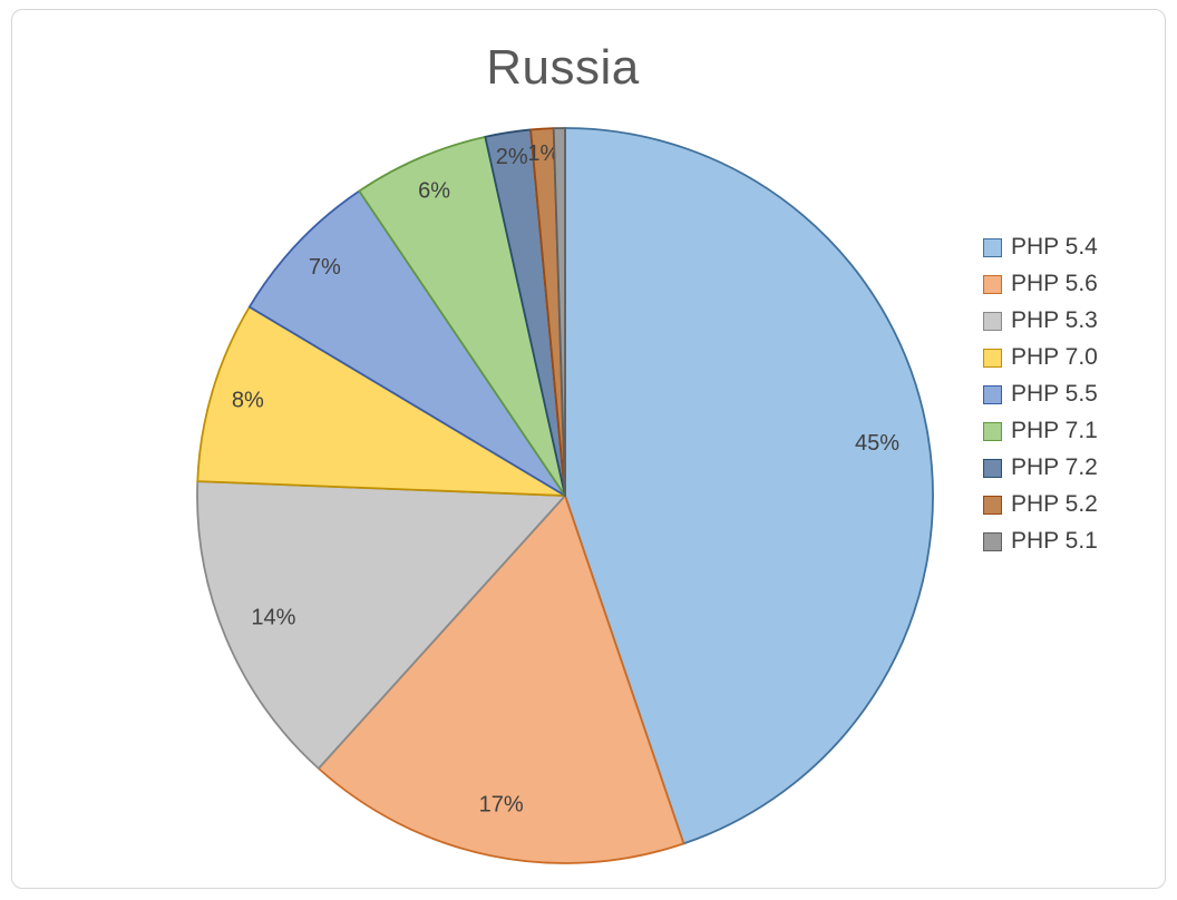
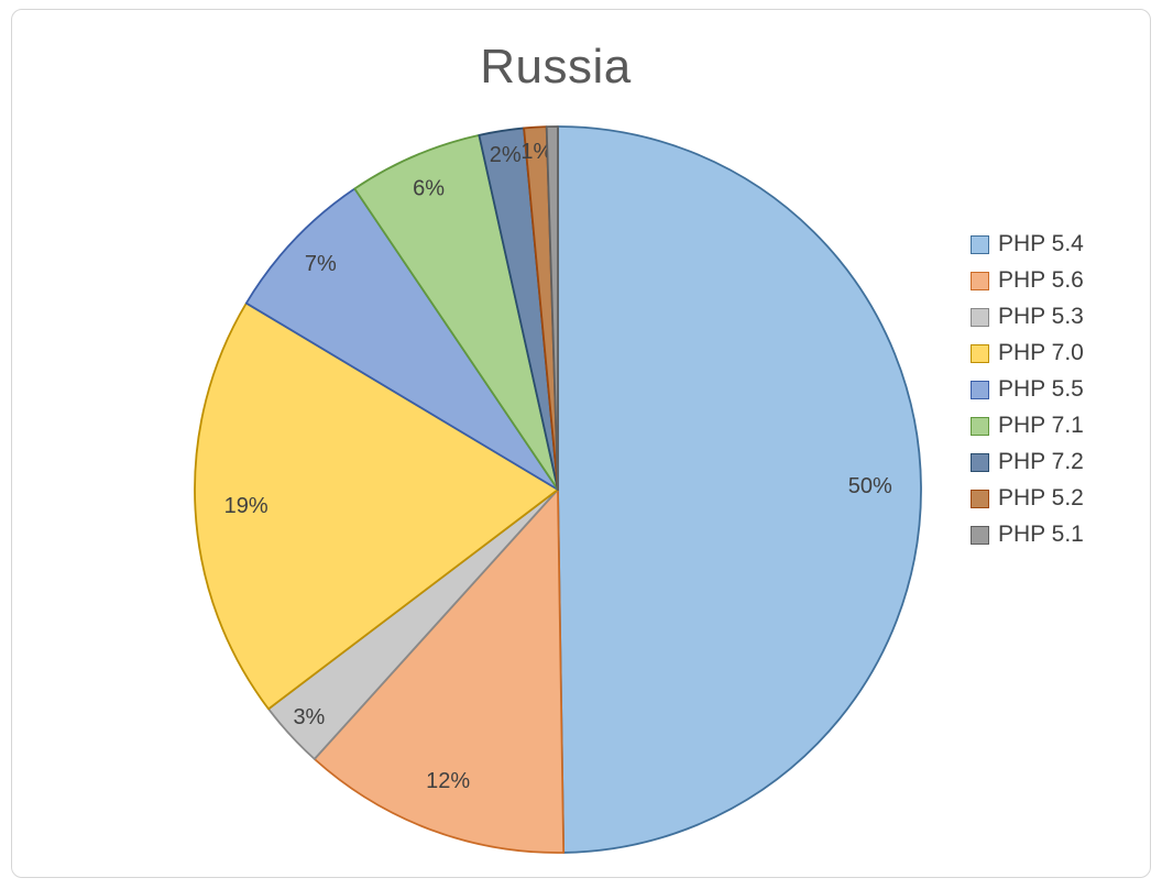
PHP 5.4: 45% -> 50%
PHP 5.6: 17% -> 12%
PHP 5.3: 14% -> 3%
PHP 7.0: 8% -> 19%
